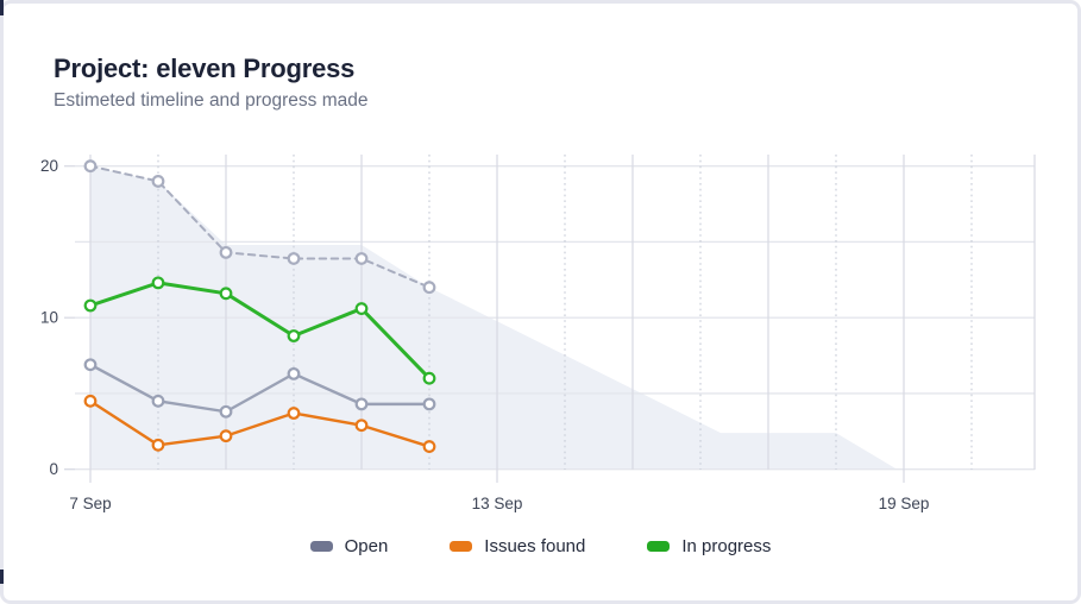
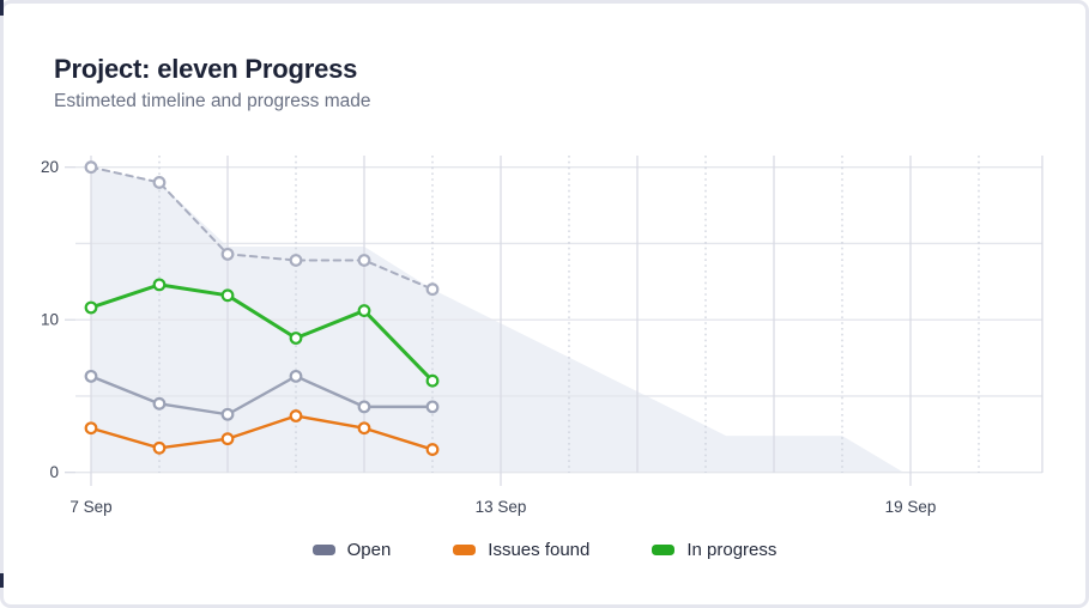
Open/7 Sep: 6.9 -> 6.3
Issues found/7 Sep: 4.5 -> 2.9
